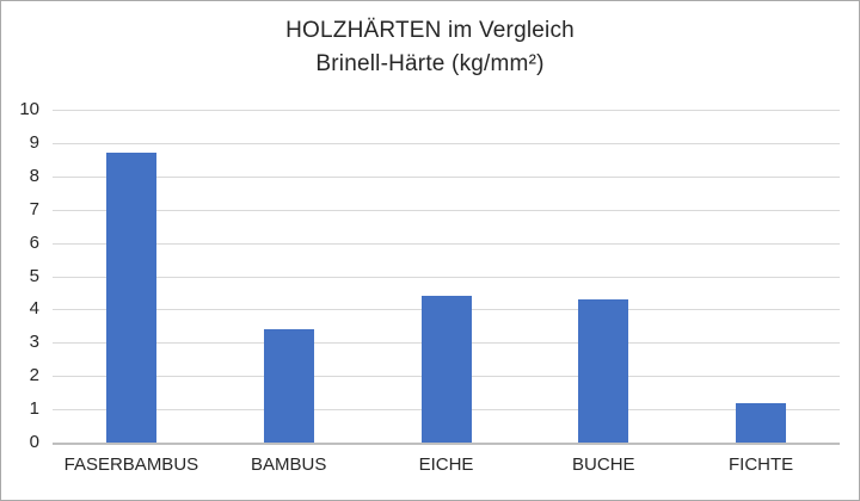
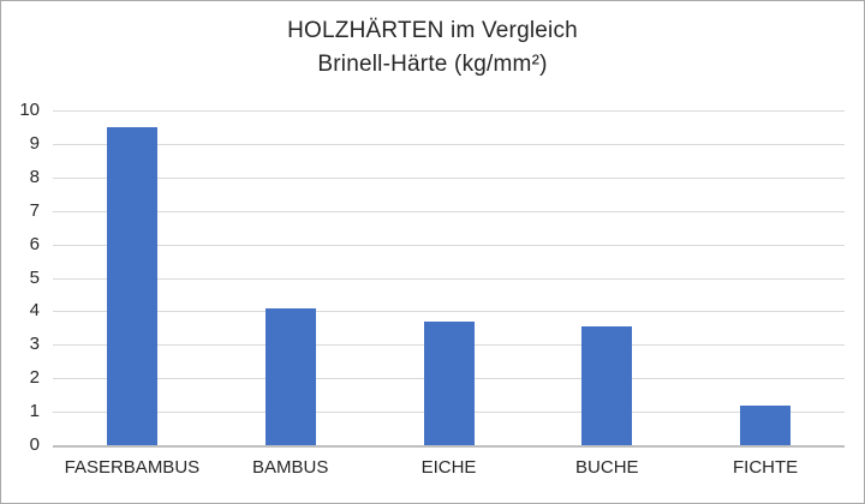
FASERBAMBUS: 8.7 -> 9.5
BAMBUS: 3.4 -> 4.1
EICHE: 4.4 -> 3.7
BUCHE: 4.3 -> 3.5
